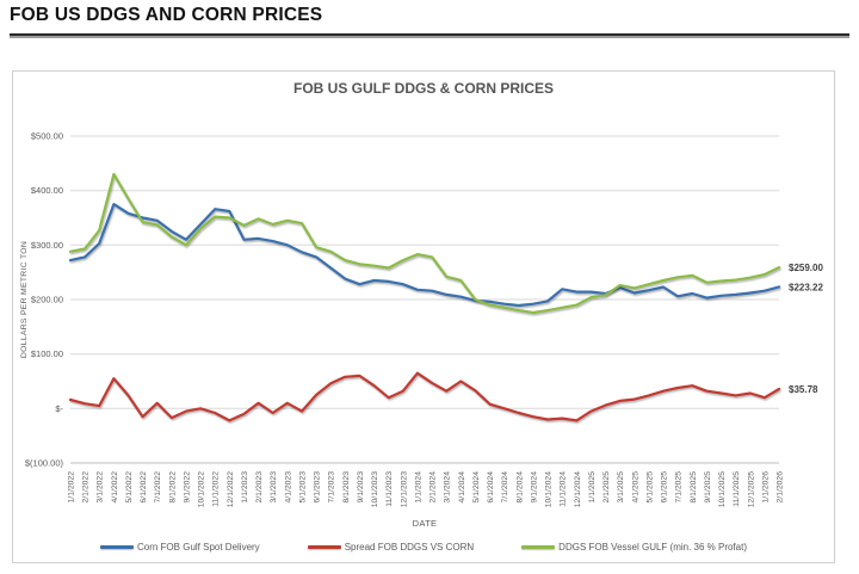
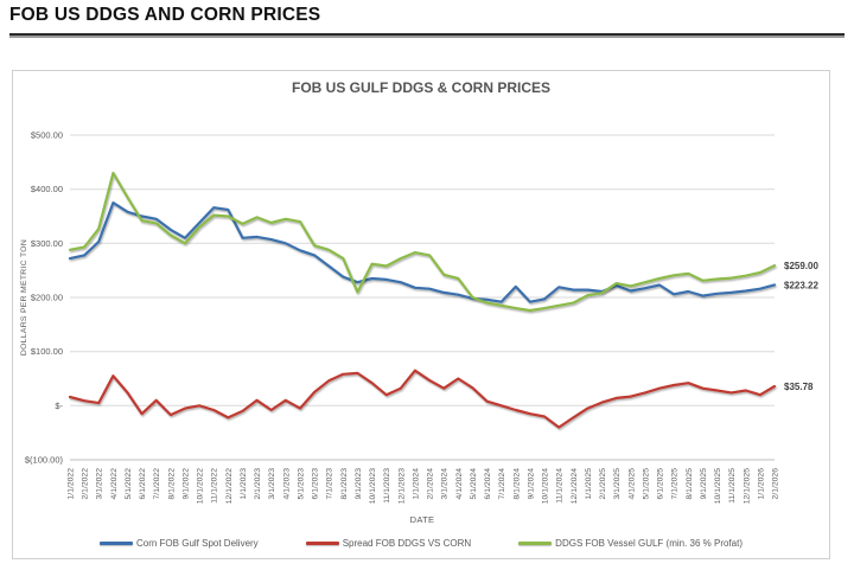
DDGS FOB Vessel GULF (min. 36 % Profat)/9/1/2023: $260 -> $210
Corn FOB Gulf Spot Delivery/8/1/2024: $190 -> $220
Spread FOB DDGS VS CORN/11/1/2024: -$20 -> -$40
